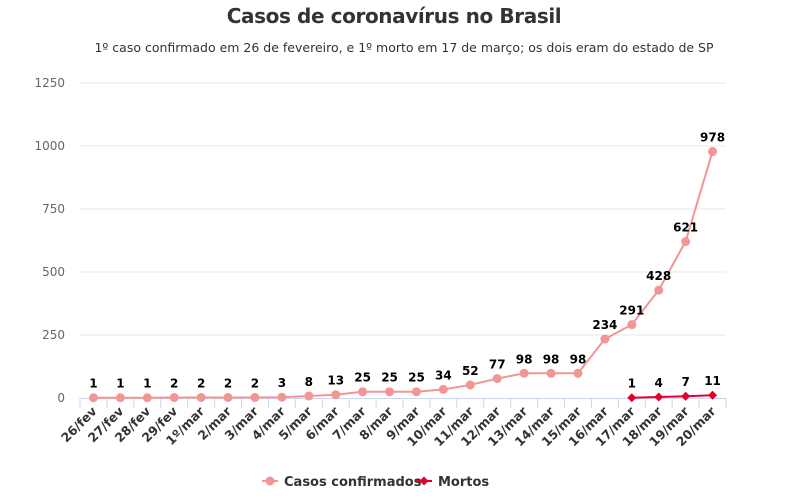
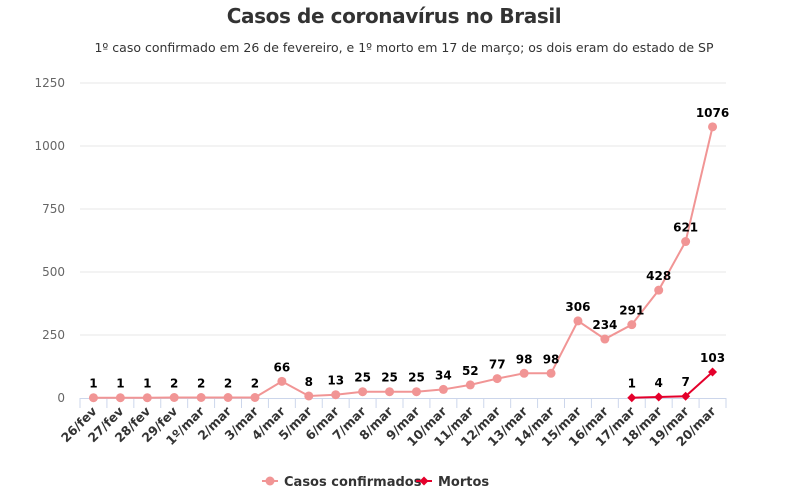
Casos confirmados/4/mar: 3 -> 66
Casos confirmados/15/mar: 98 -> 306
Casos confirmados/20/mar: 978 -> 1076
Mortos/20/mar: 11 -> 103
